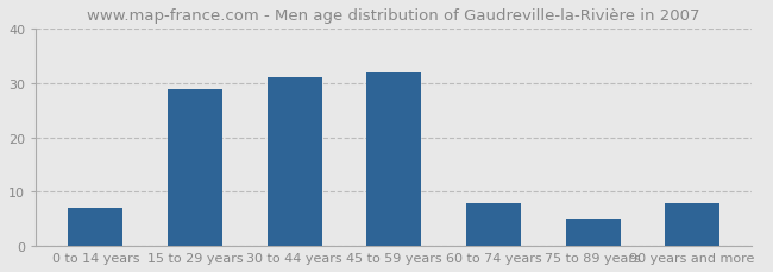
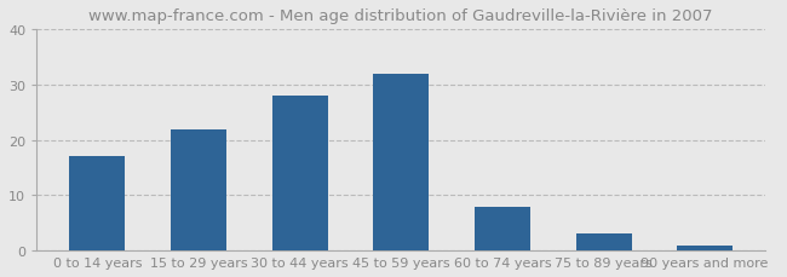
0 to 14 years: 7 -> 17
15 to 29 years: 29 -> 22
30 to 44 years: 31 -> 28
75 to 89 years: 5 -> 3
90 years and more: 8 -> 1
